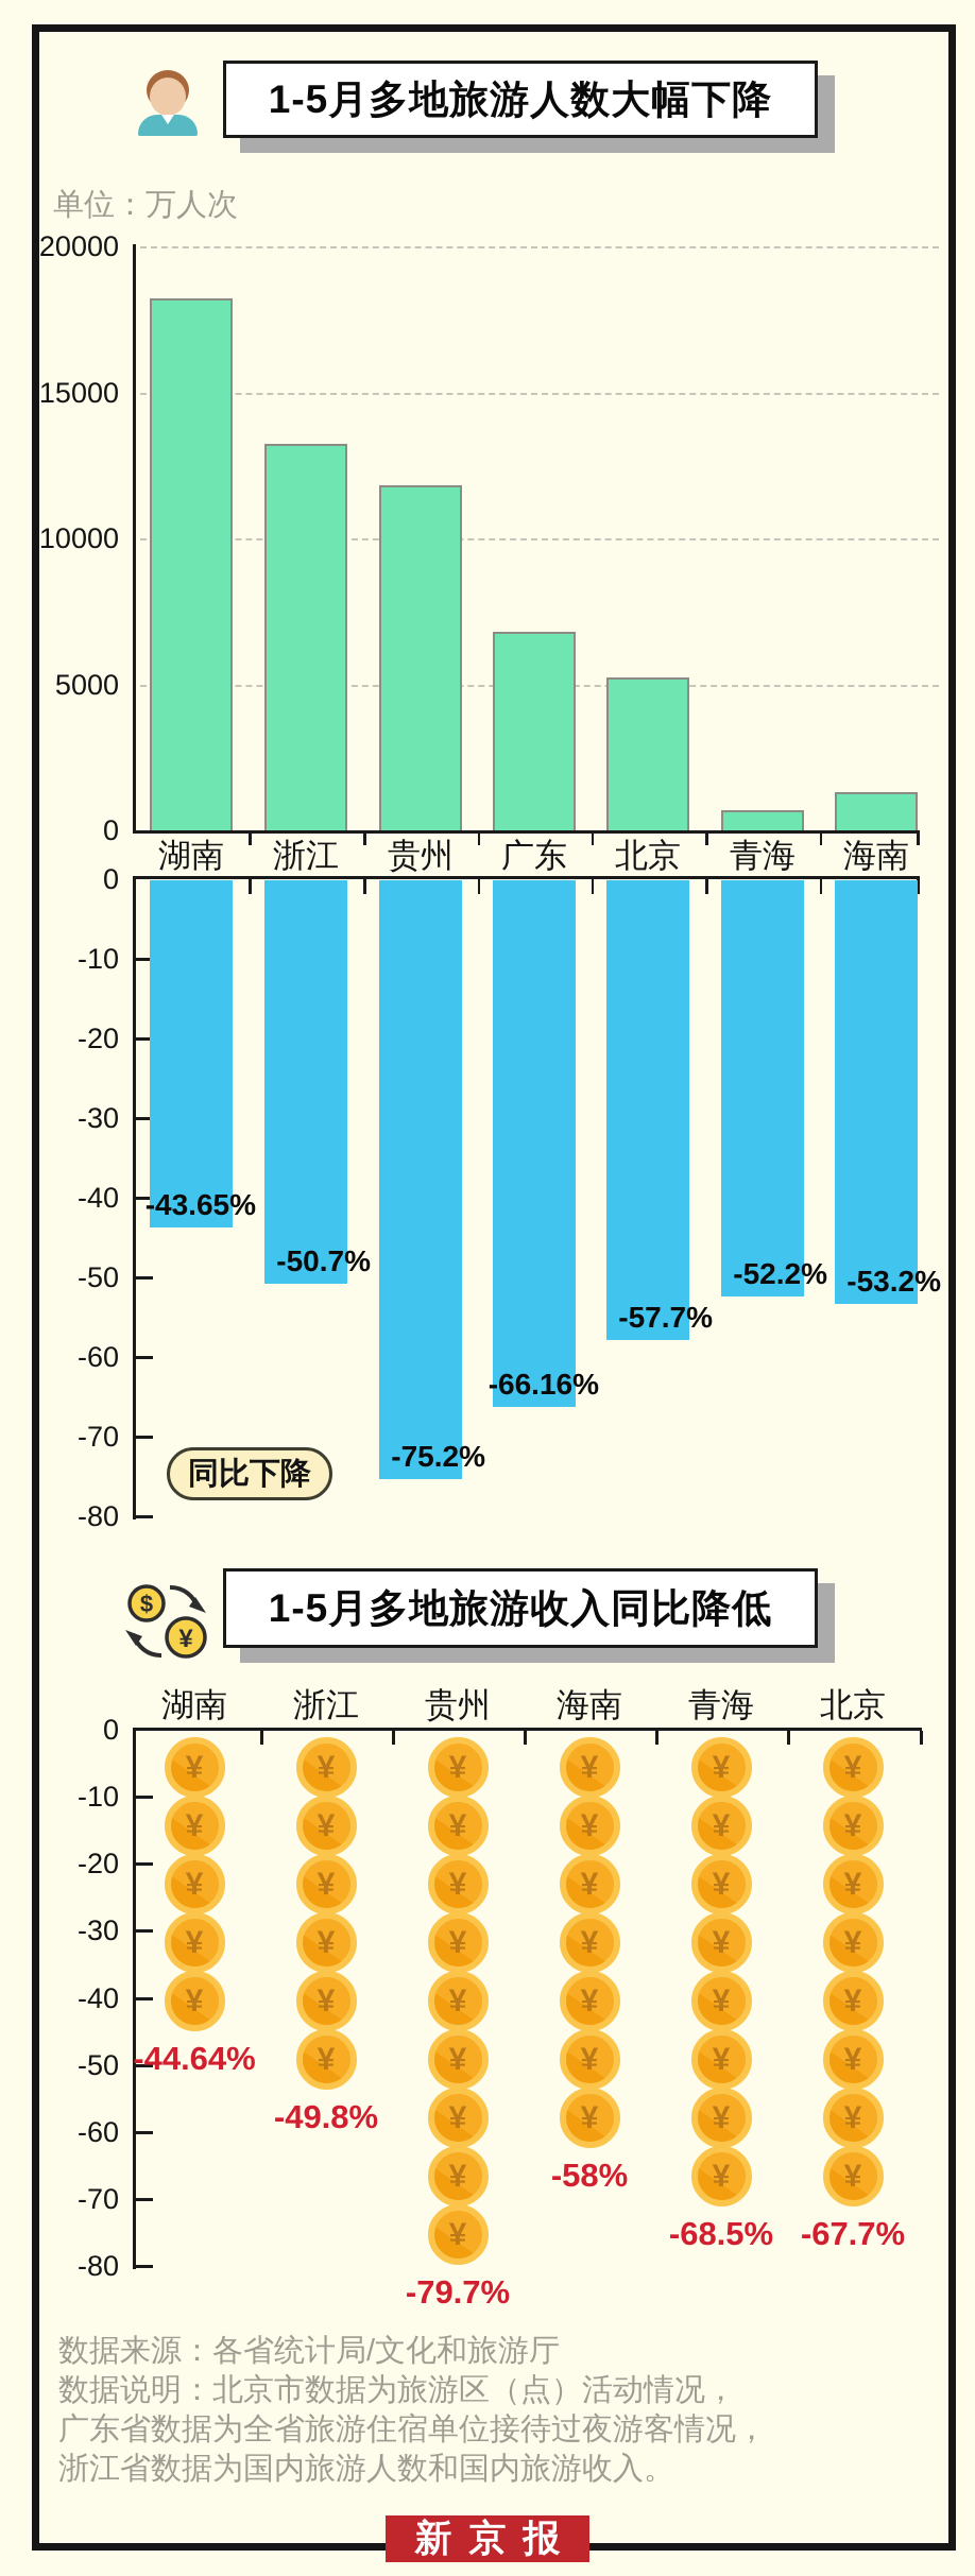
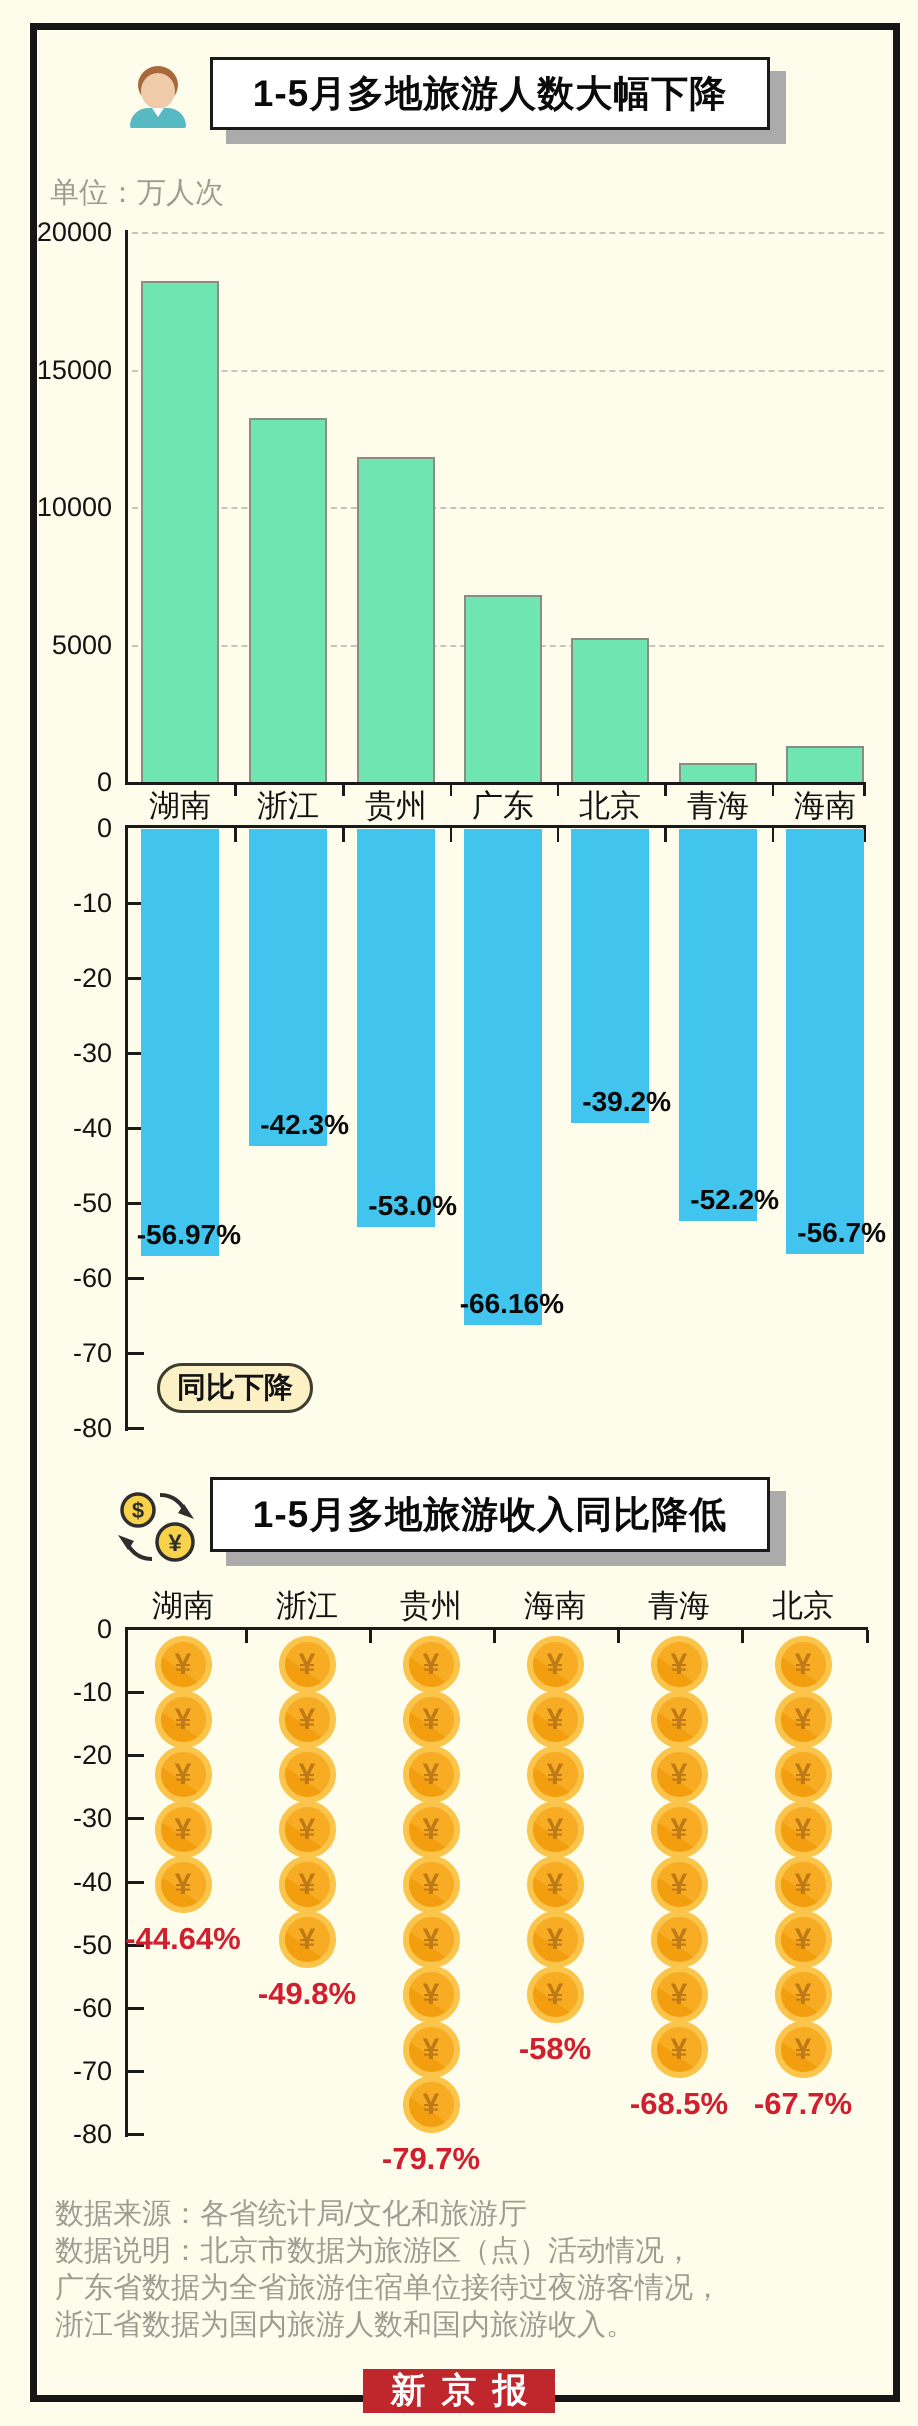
同比下降/湖南: -43.65% -> -56.97%
同比下降/浙江: -50.7% -> -42.3%
同比下降/贵州: -75.2% -> -53.0%
同比下降/北京: -57.7% -> -39.2%
同比下降/海南: -53.2% -> -56.7%
